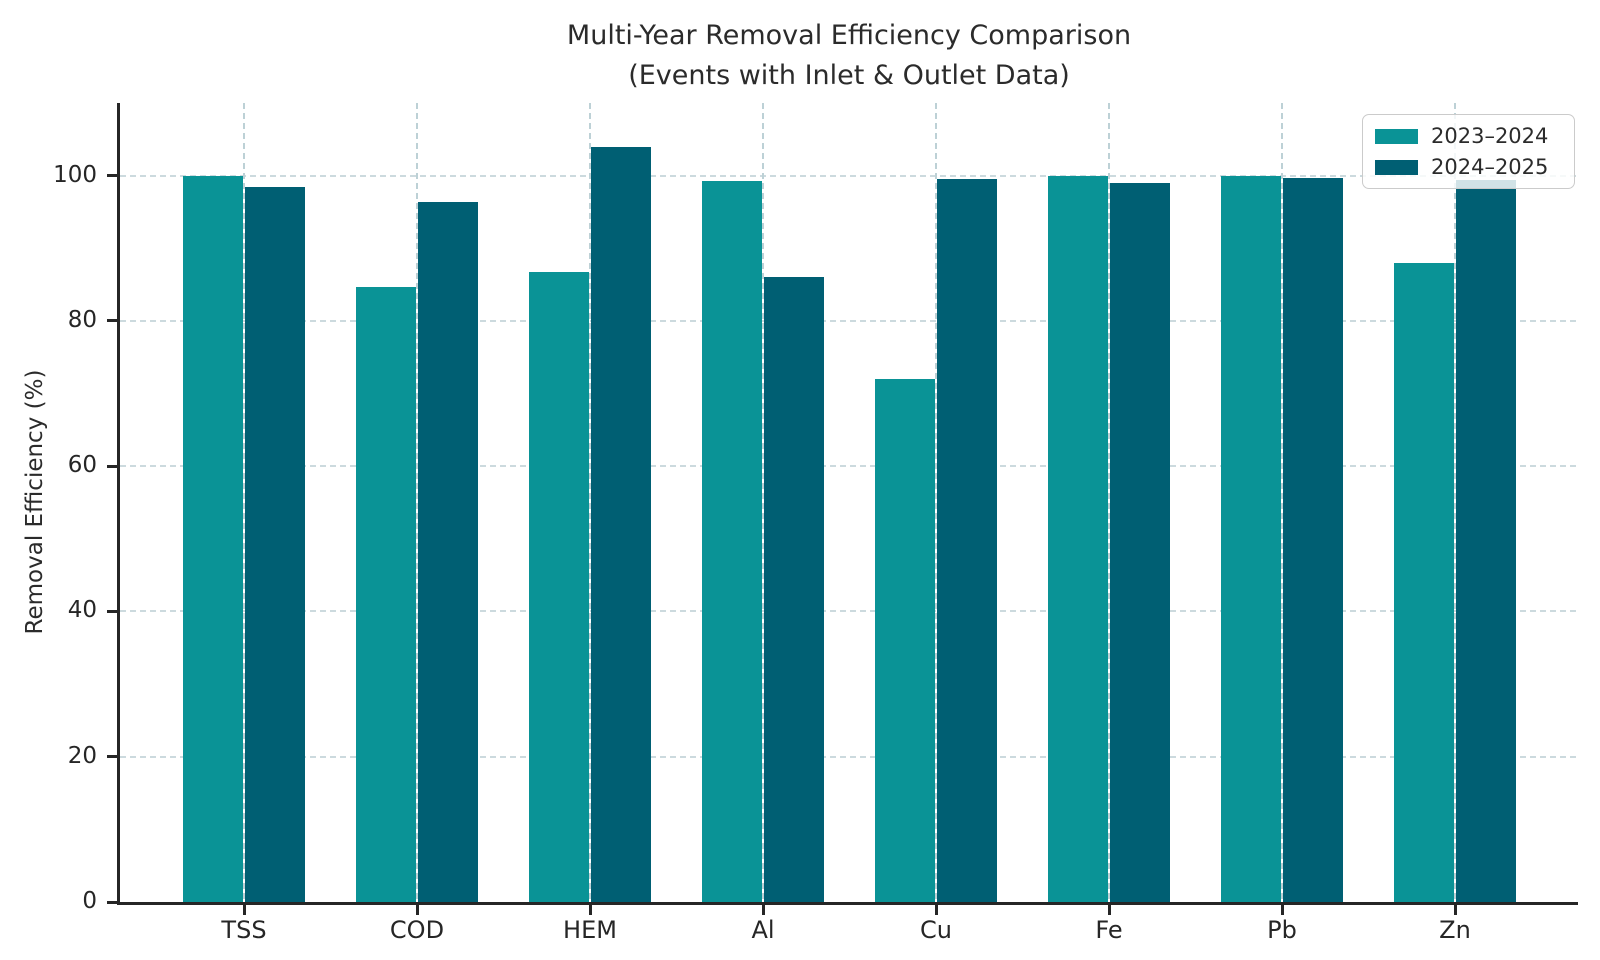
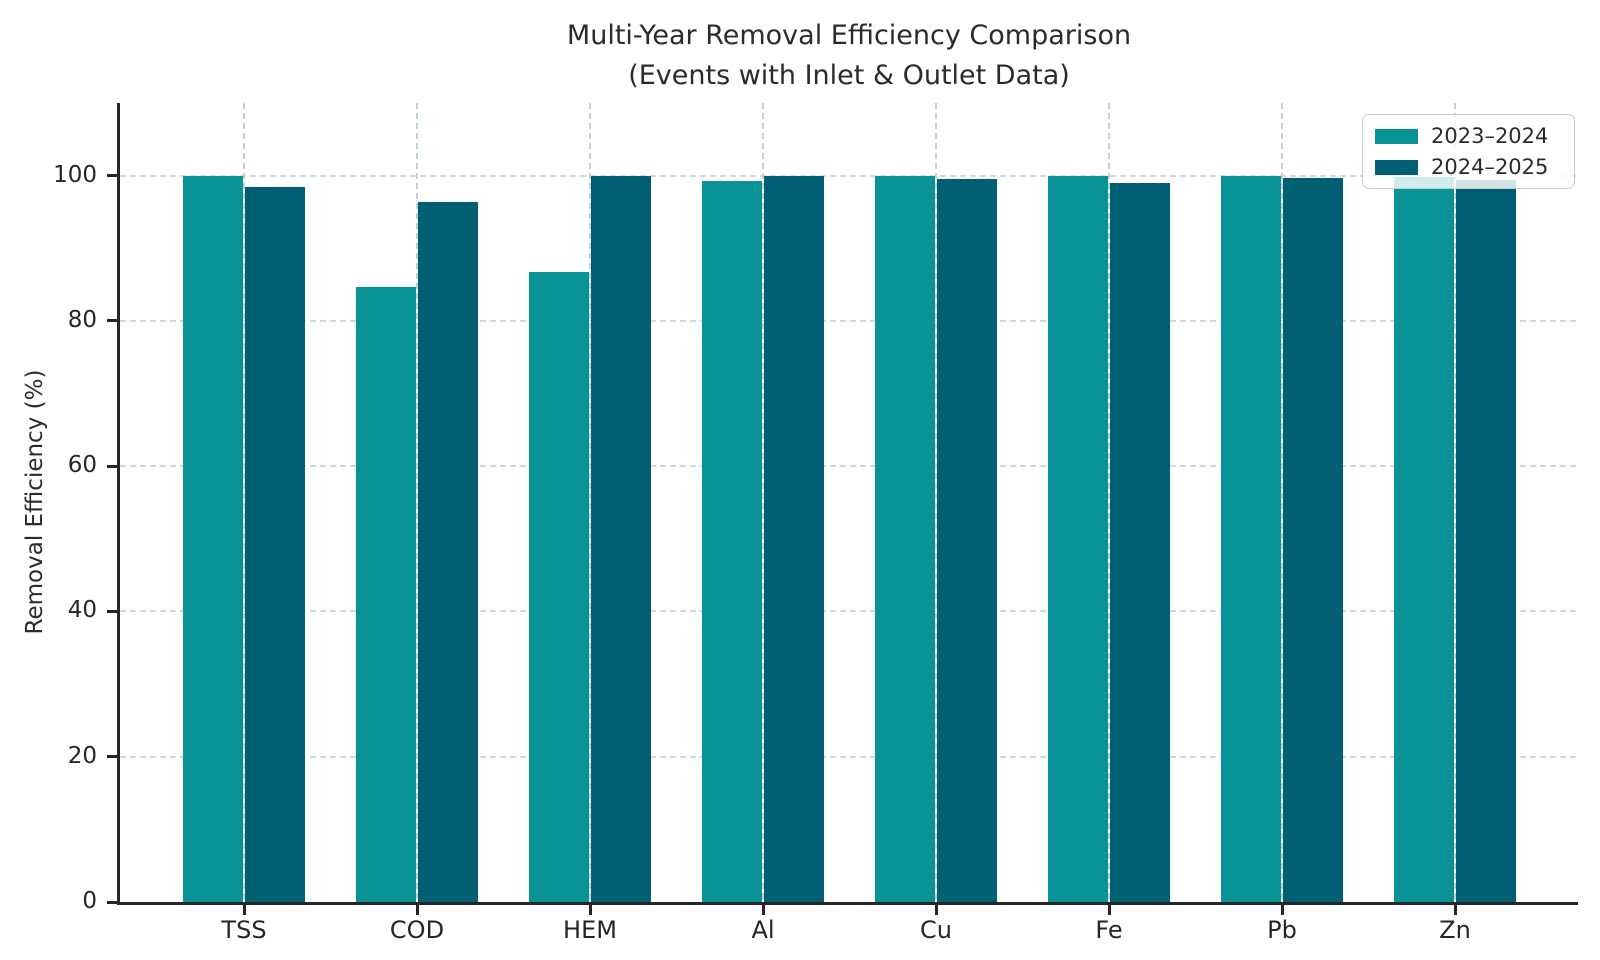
2024–2025/HEM: 104 -> 100
2024–2025/Al: 86 -> 100
2023–2024/Cu: 72 -> 100
2023–2024/Zn: 88 -> 100
